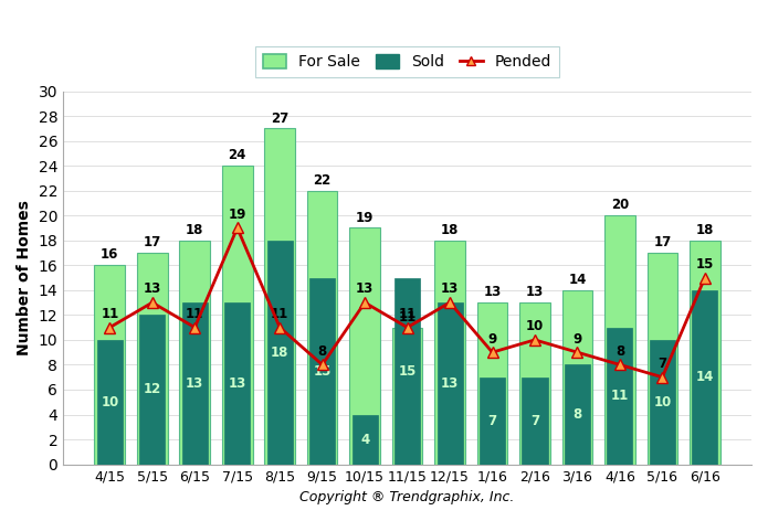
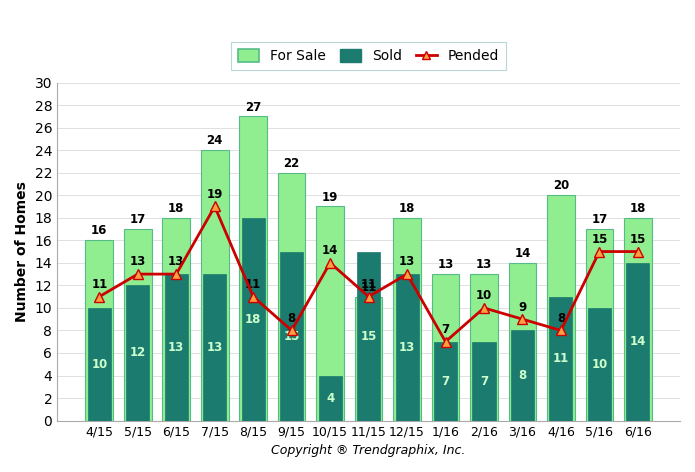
Pended/6/15: 11 -> 13
Pended/10/15: 13 -> 14
Pended/1/16: 9 -> 7
Pended/5/16: 7 -> 15
